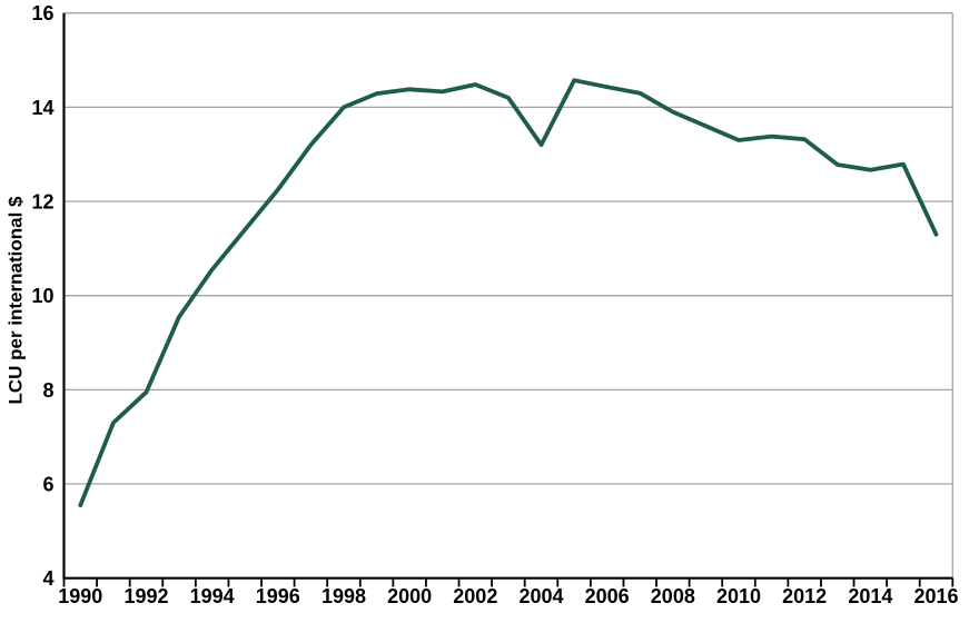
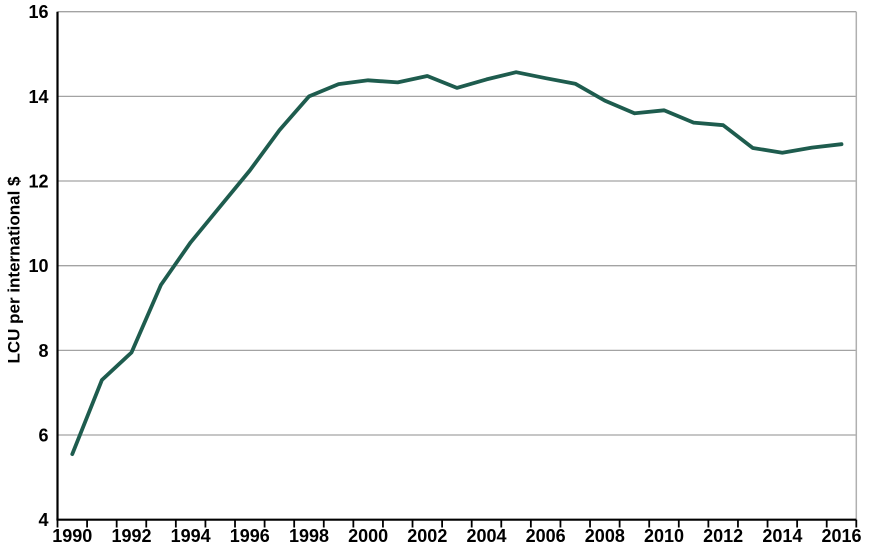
2004: 13.2 -> 14.4
2010: 13.3 -> 13.7
2016: 11.3 -> 12.9
